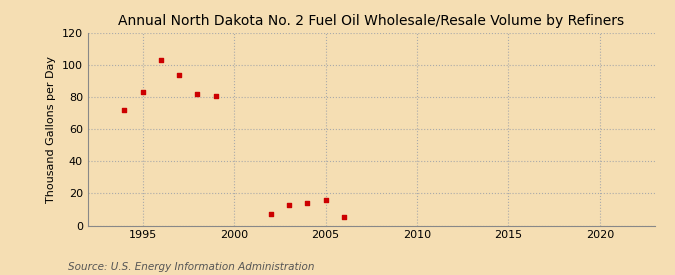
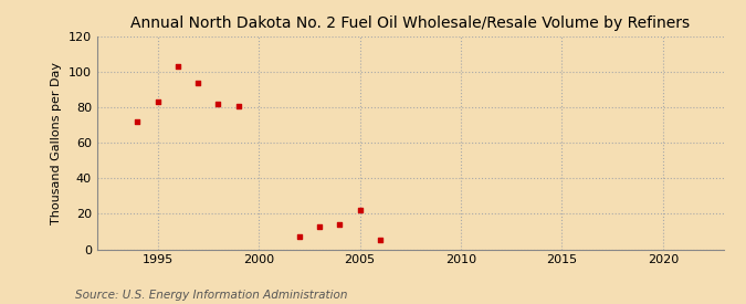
2005: 16 -> 22
